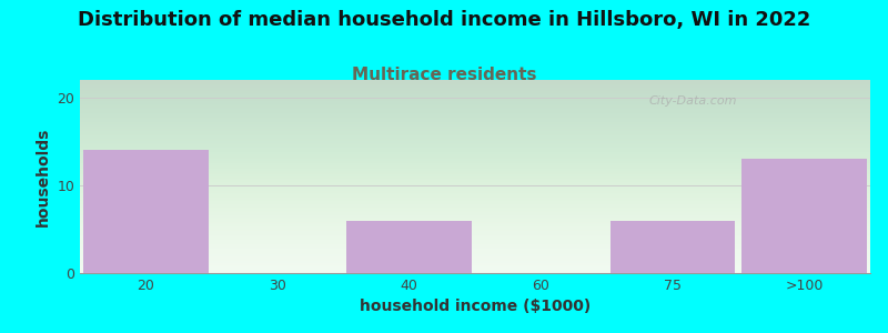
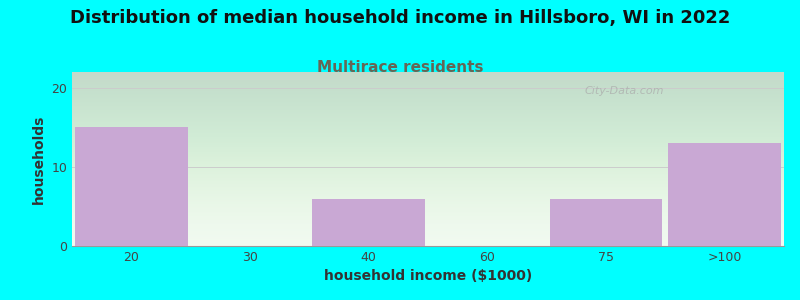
20: 14 -> 15
